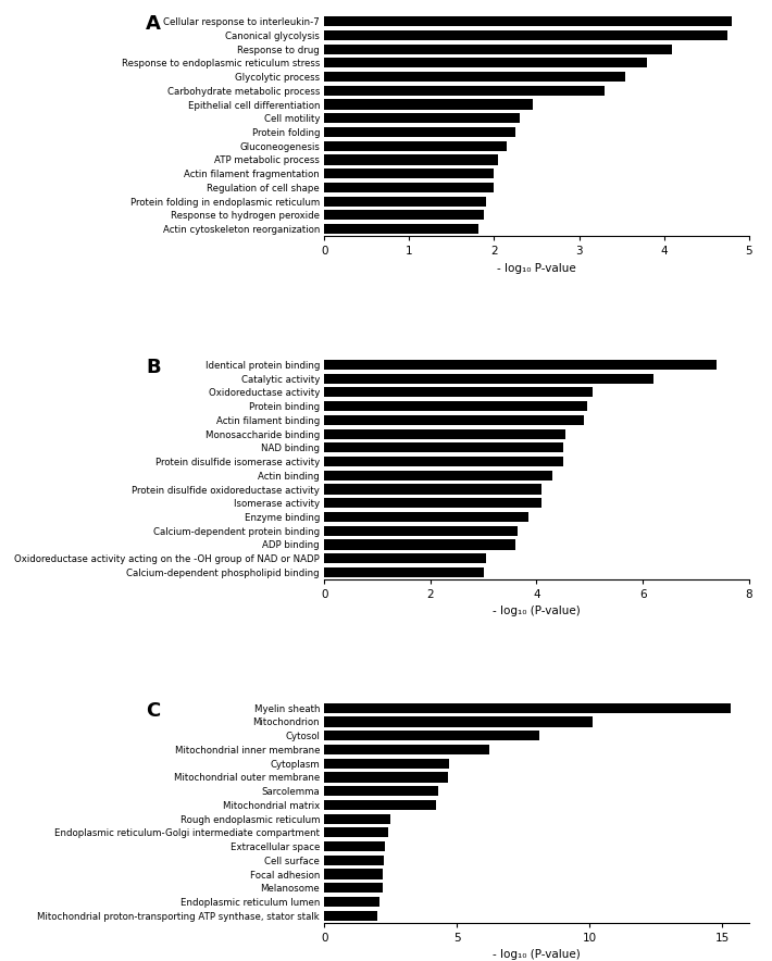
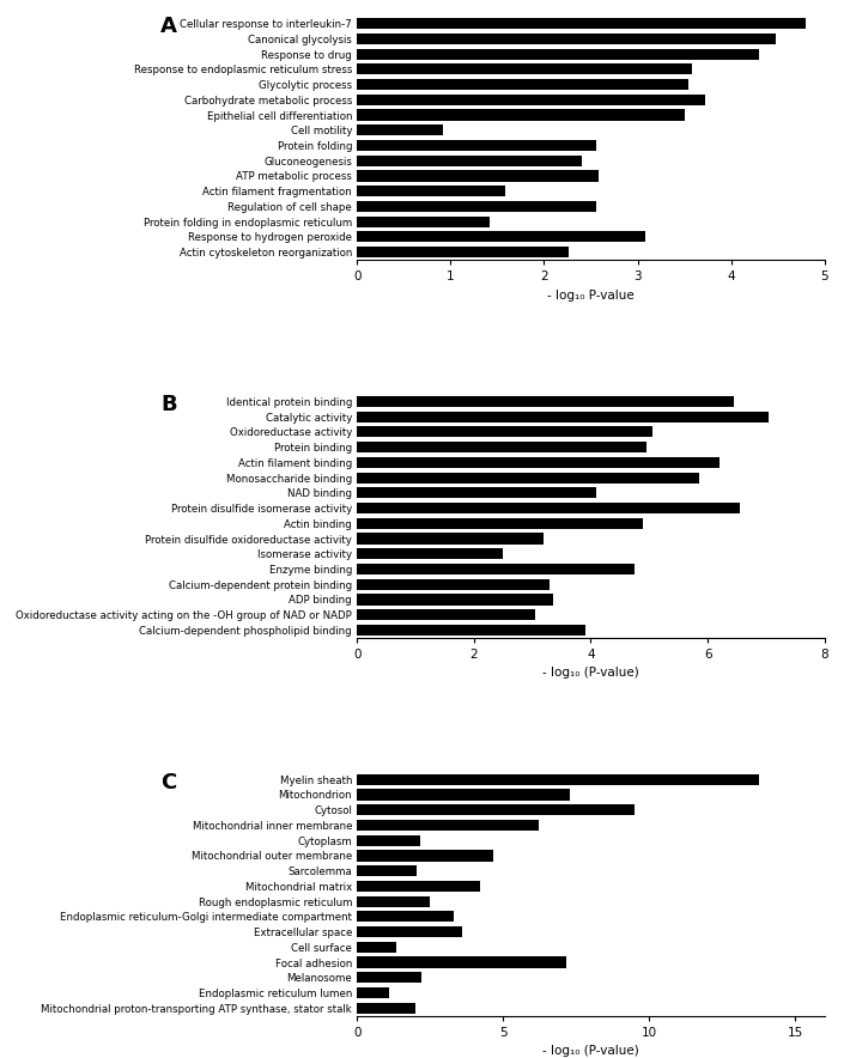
Canonical glycolysis: 4.75 -> 4.48
Response to drug: 4.10 -> 4.30
Response to endoplasmic reticulum stress: 3.80 -> 3.58
Carbohydrate metabolic process: 3.30 -> 3.72
Epithelial cell differentiation: 2.45 -> 3.50
Cell motility: 2.30 -> 0.92
Protein folding: 2.25 -> 2.56
Gluconeogenesis: 2.15 -> 2.40
ATP metabolic process: 2.05 -> 2.58
Actin filament fragmentation: 2.00 -> 1.58
Regulation of cell shape: 2.00 -> 2.56
Protein folding in endoplasmic reticulum: 1.90 -> 1.42
Response to hydrogen peroxide: 1.88 -> 3.08
Actin cytoskeleton reorganization: 1.82 -> 2.26
Identical protein binding: 7.40 -> 6.45
Catalytic activity: 6.20 -> 7.05
Actin filament binding: 4.90 -> 6.20
Monosaccharide binding: 4.55 -> 5.85
NAD binding: 4.50 -> 4.10
Protein disulfide isomerase activity: 4.50 -> 6.55
Actin binding: 4.30 -> 4.90
Protein disulfide oxidoreductase activity: 4.10 -> 3.20
Isomerase activity: 4.10 -> 2.50
Enzyme binding: 3.85 -> 4.75
Calcium-dependent protein binding: 3.65 -> 3.30
ADP binding: 3.60 -> 3.35
Calcium-dependent phospholipid binding: 3.00 -> 3.90
Myelin sheath: 15.30 -> 13.75
Mitochondrion: 10.10 -> 7.30
Cytosol: 8.10 -> 9.50
Cytoplasm: 4.70 -> 2.15
Sarcolemma: 4.30 -> 2.05
Endoplasmic reticulum-Golgi intermediate compartment: 2.40 -> 3.30
Extracellular space: 2.30 -> 3.60
Cell surface: 2.25 -> 1.35
Focal adhesion: 2.20 -> 7.15
Endoplasmic reticulum lumen: 2.10 -> 1.10
